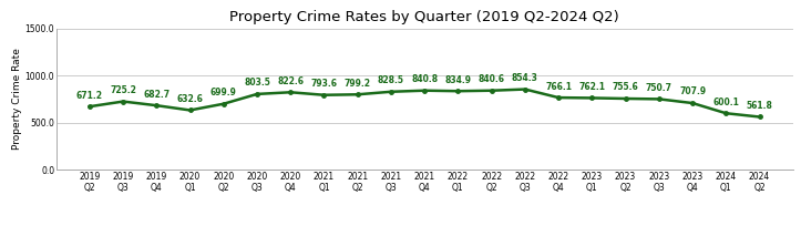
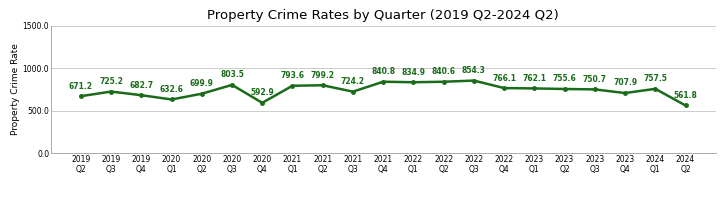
2020 Q4: 822.6 -> 592.9
2021 Q3: 828.5 -> 724.2
2024 Q1: 600.1 -> 757.5
